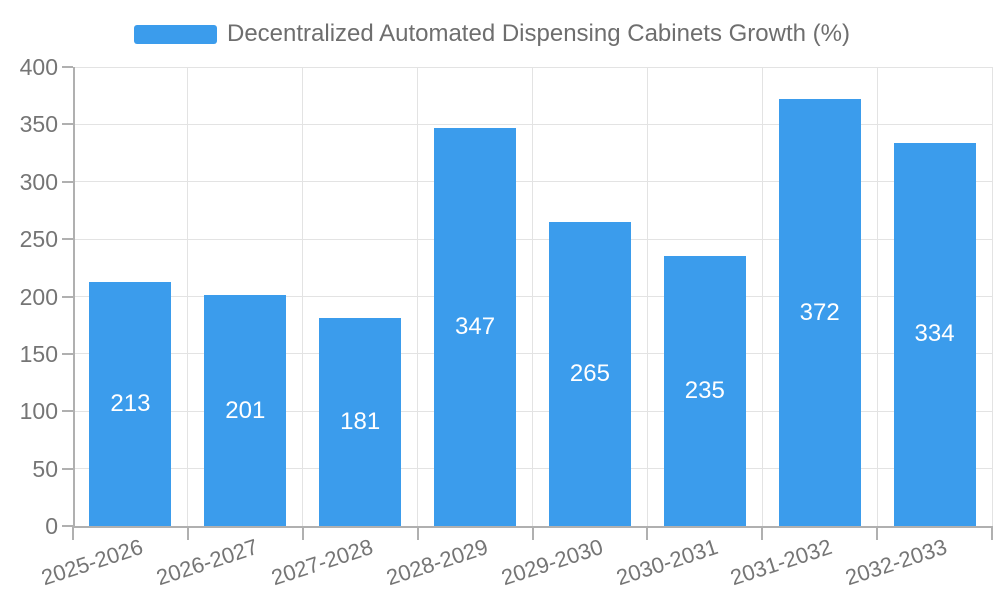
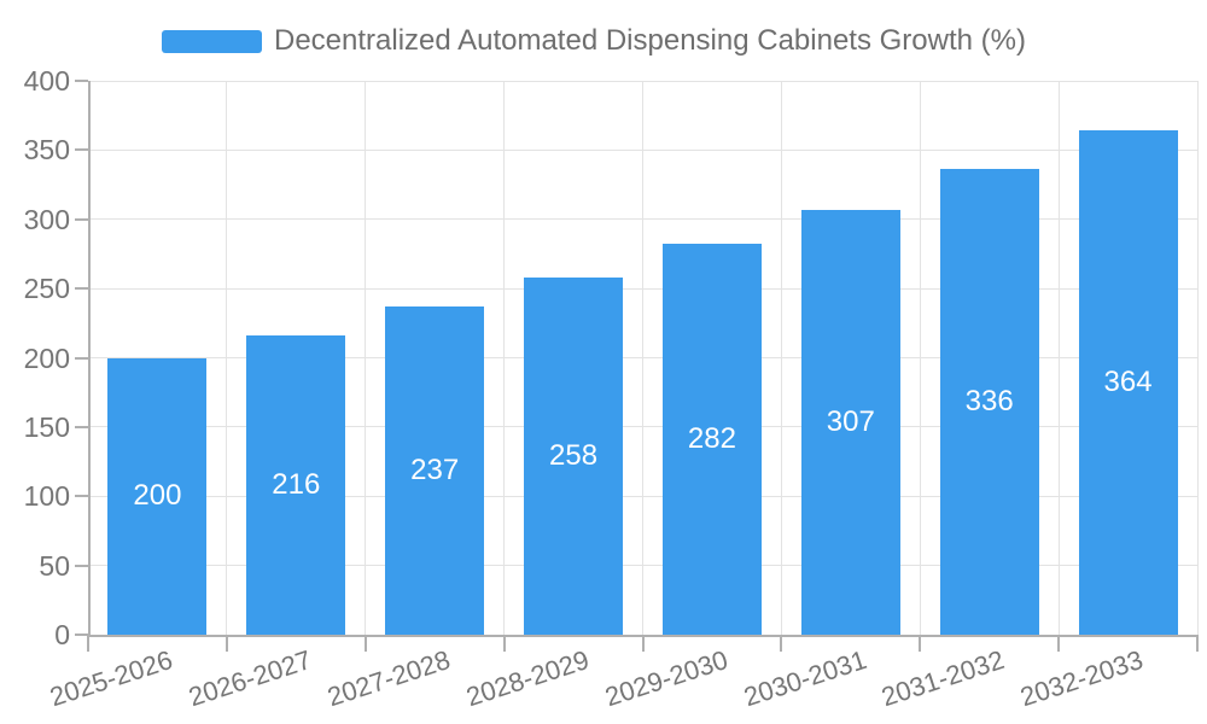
2025-2026: 213 -> 200
2026-2027: 201 -> 216
2027-2028: 181 -> 237
2028-2029: 347 -> 258
2029-2030: 265 -> 282
2030-2031: 235 -> 307
2031-2032: 372 -> 336
2032-2033: 334 -> 364
